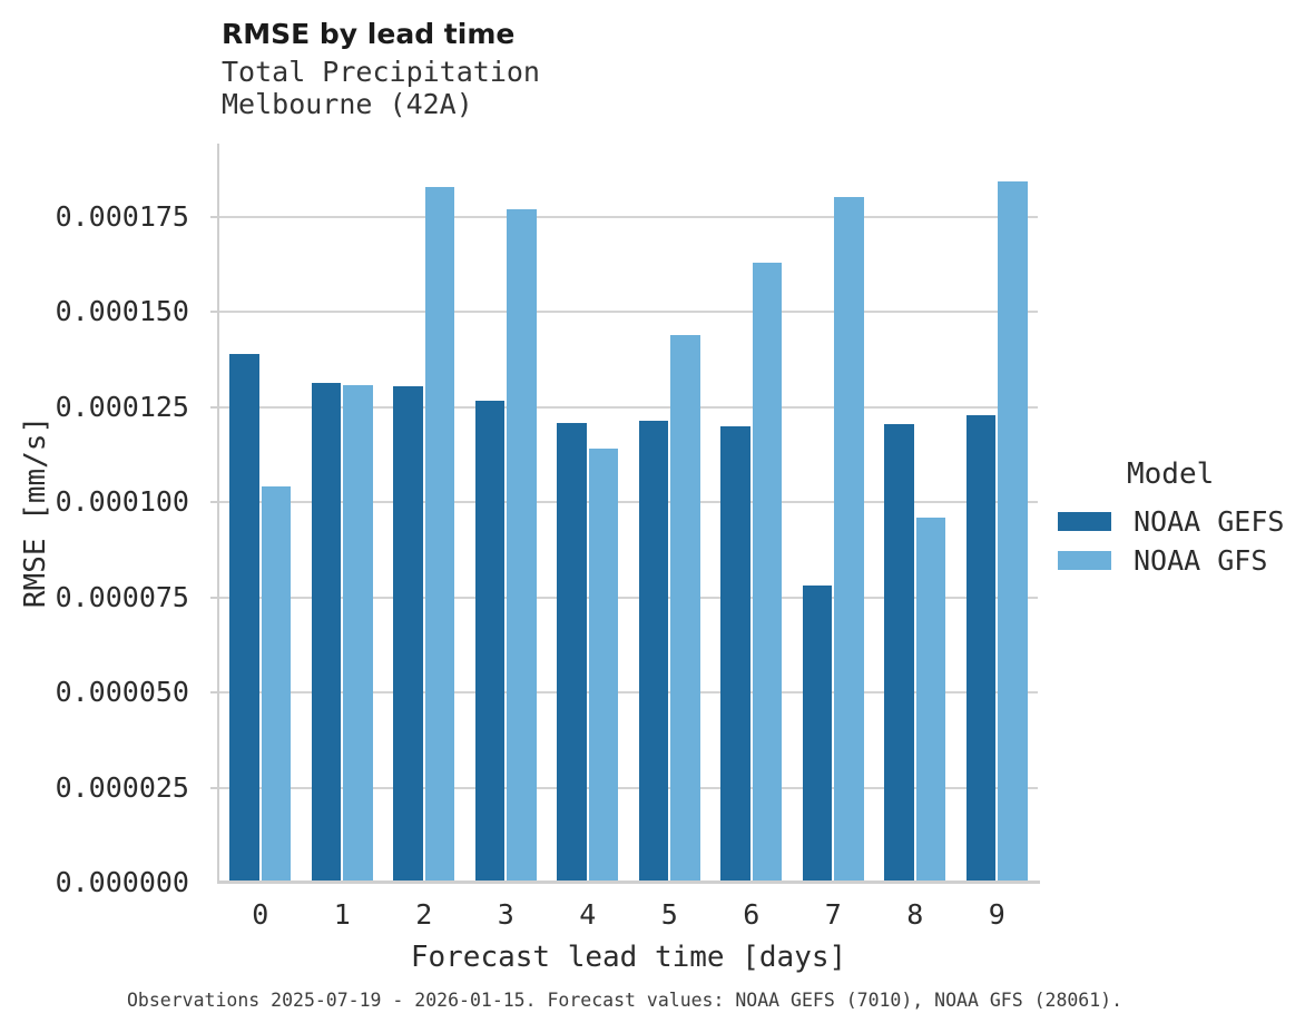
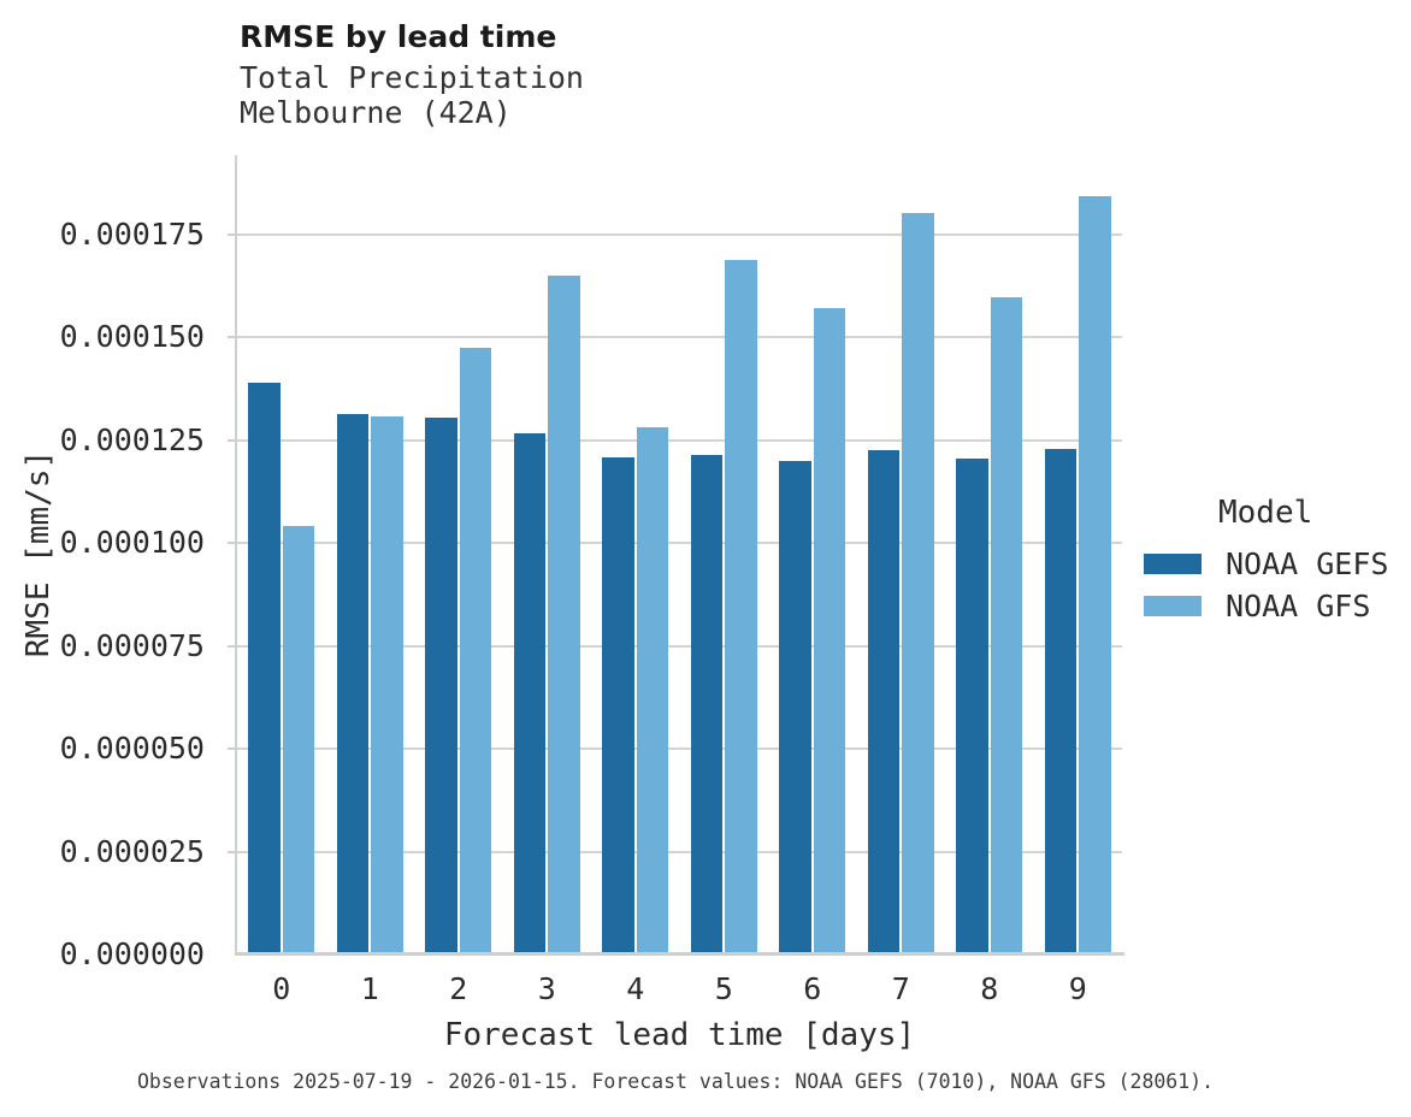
NOAA GFS/2: 0.000183 -> 0.000147
NOAA GFS/3: 0.000177 -> 0.000165
NOAA GFS/4: 0.000114 -> 0.000128
NOAA GFS/5: 0.000144 -> 0.000169
NOAA GFS/6: 0.000163 -> 0.000157
NOAA GEFS/7: 0.000078 -> 0.000122
NOAA GFS/8: 0.000096 -> 0.000160
